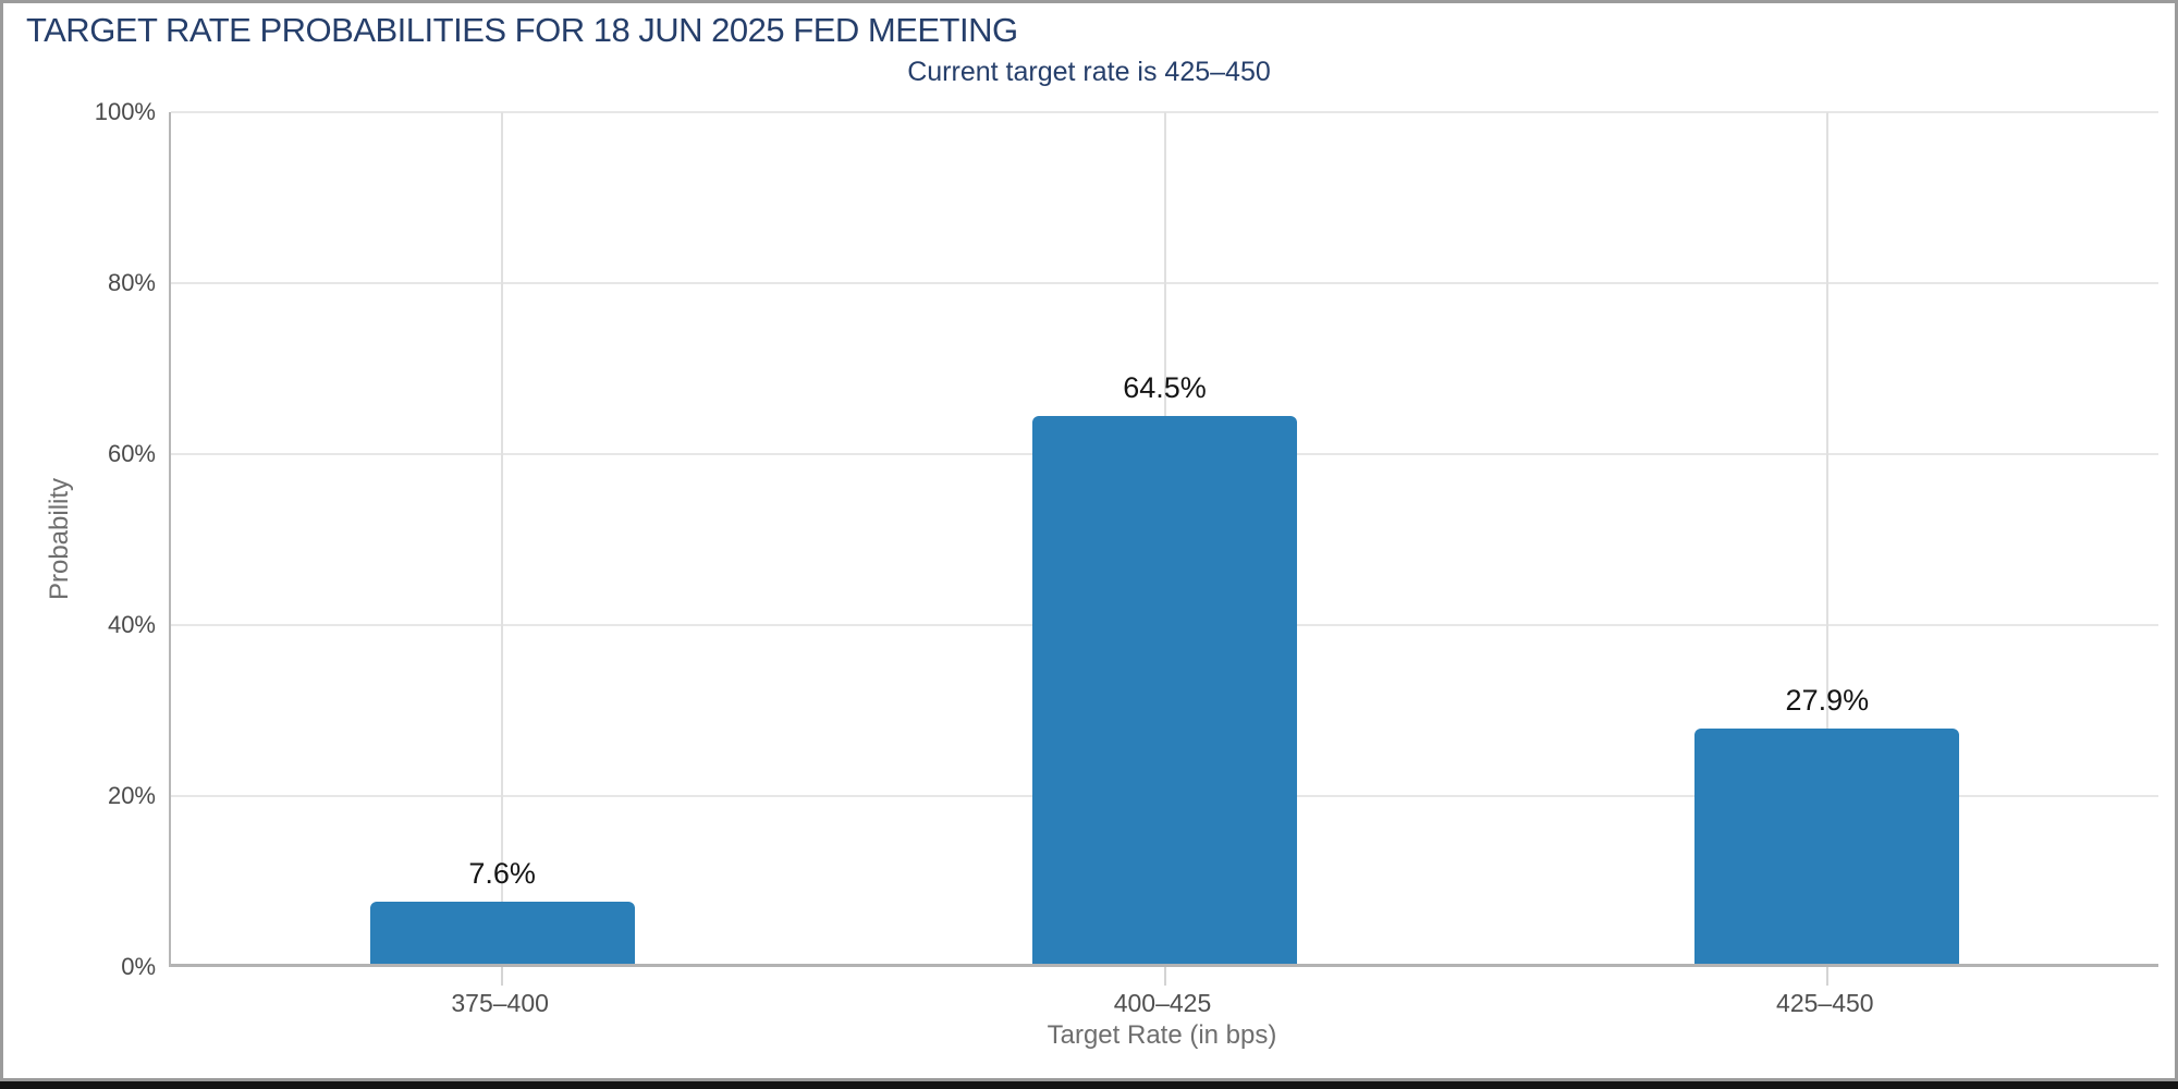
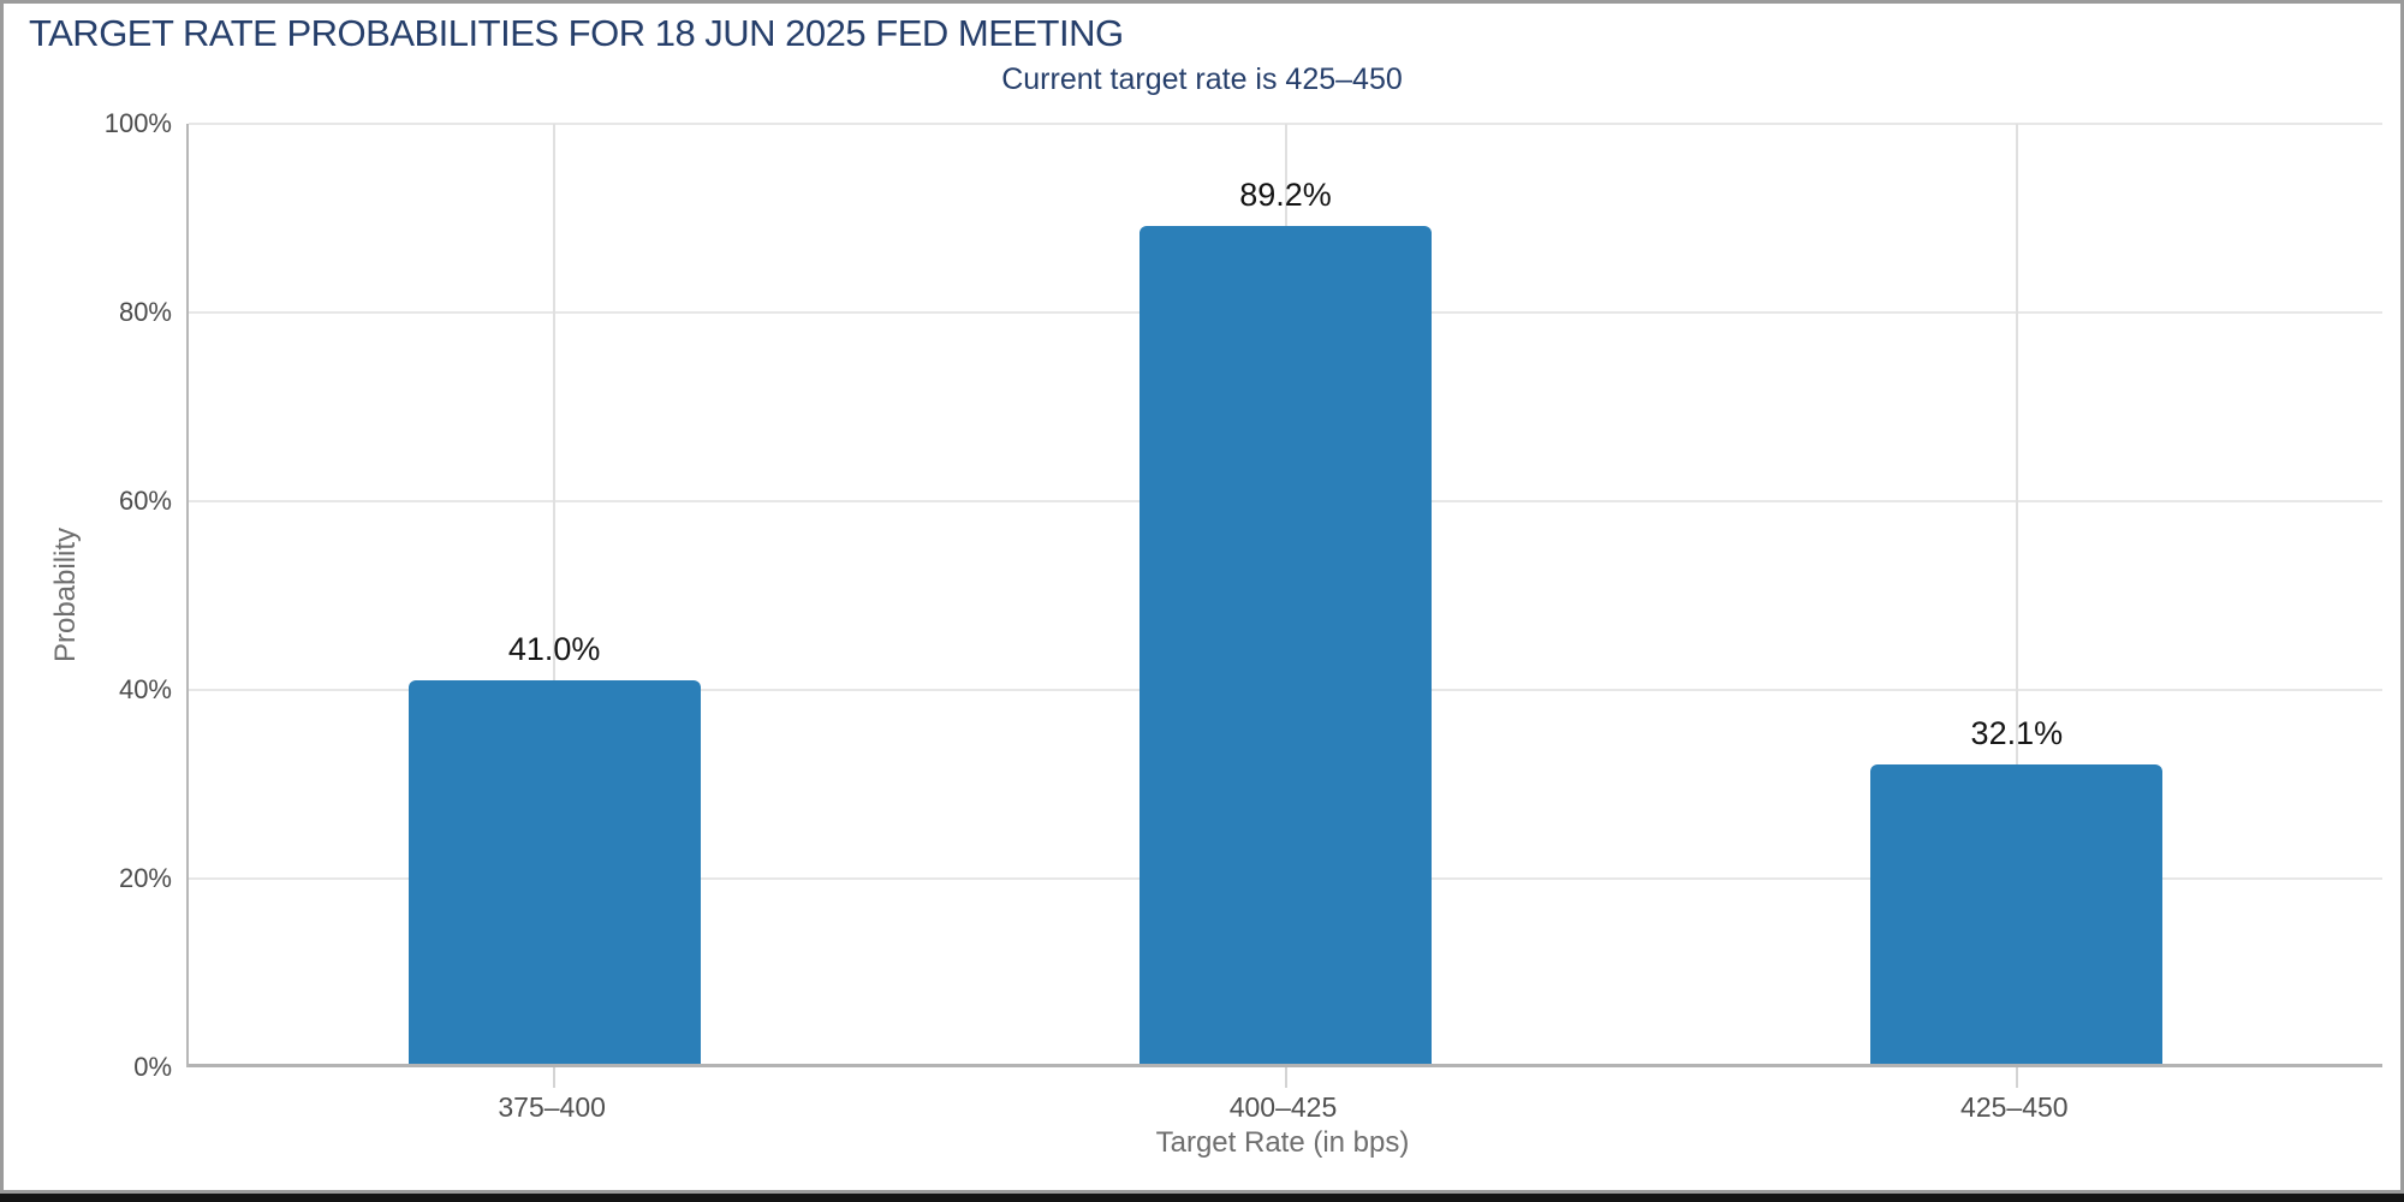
375–400: 7.6% -> 41.0%
400–425: 64.5% -> 89.2%
425–450: 27.9% -> 32.1%
